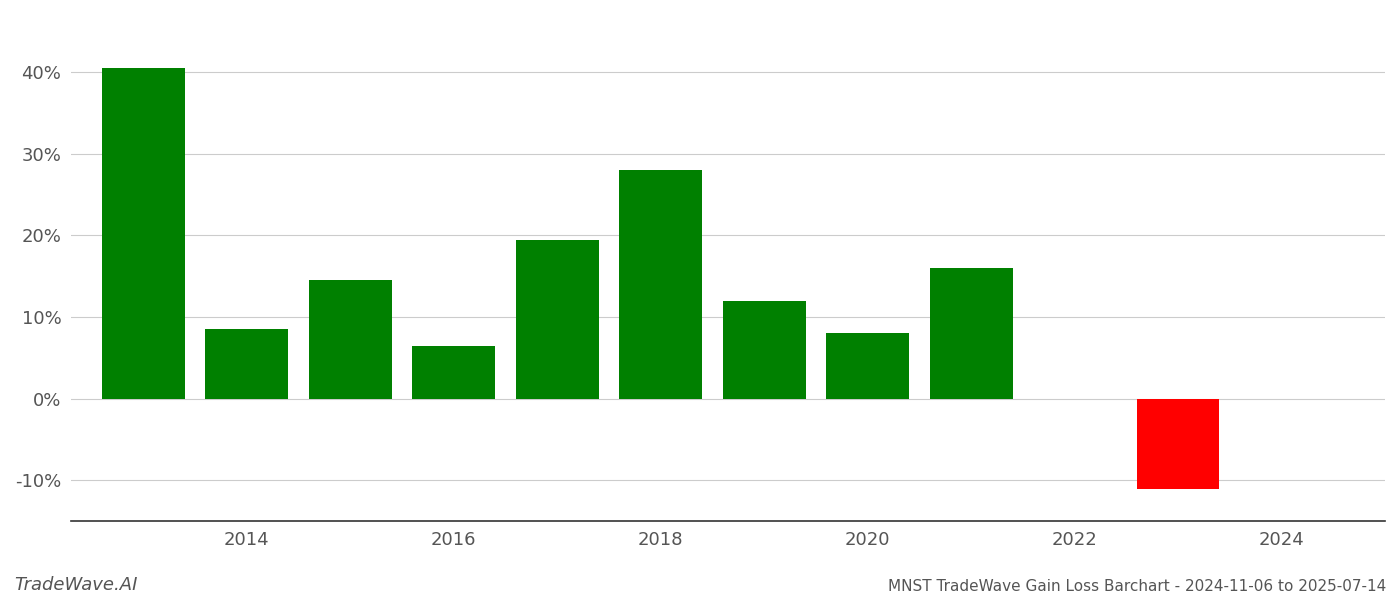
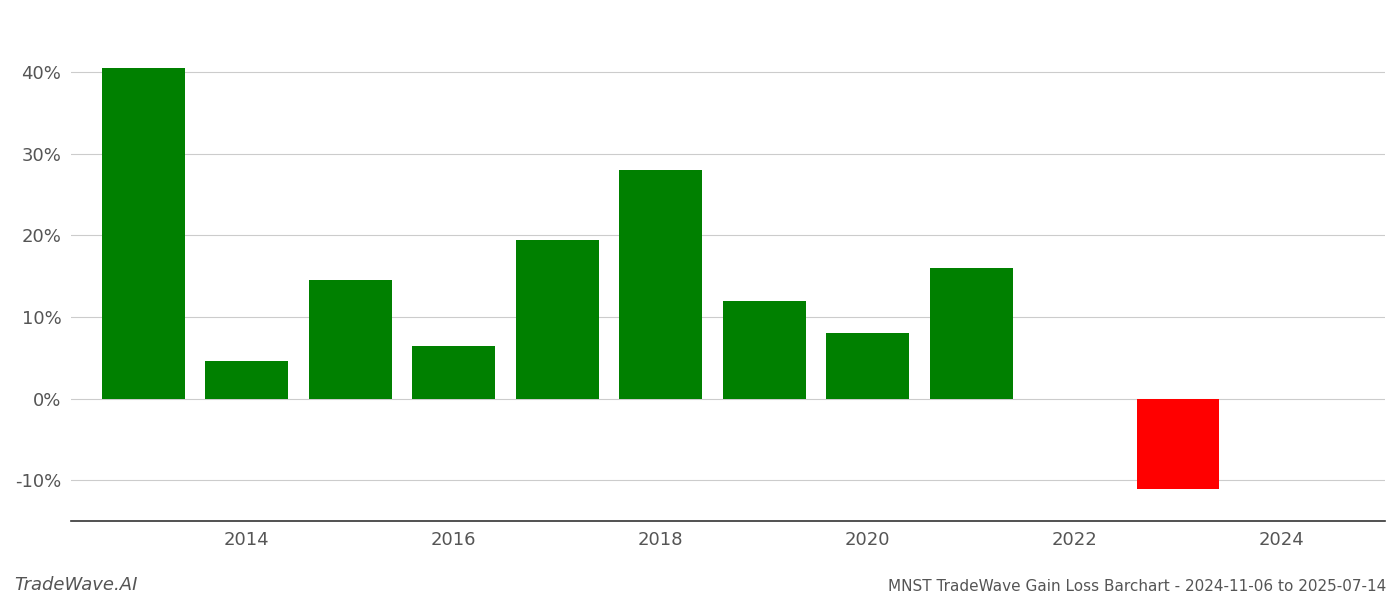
2014: 8.5% -> 4.6%
